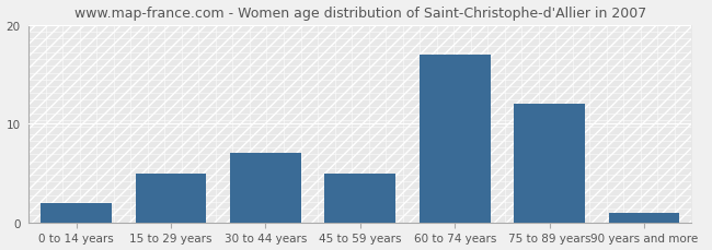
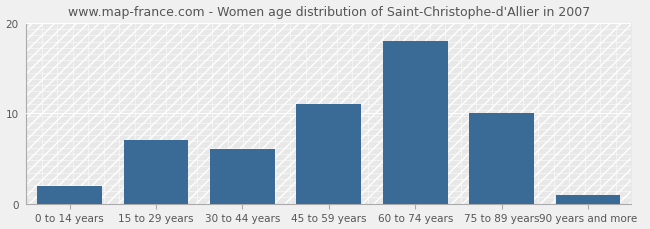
15 to 29 years: 5 -> 7
30 to 44 years: 7 -> 6
45 to 59 years: 5 -> 11
60 to 74 years: 17 -> 18
75 to 89 years: 12 -> 10
